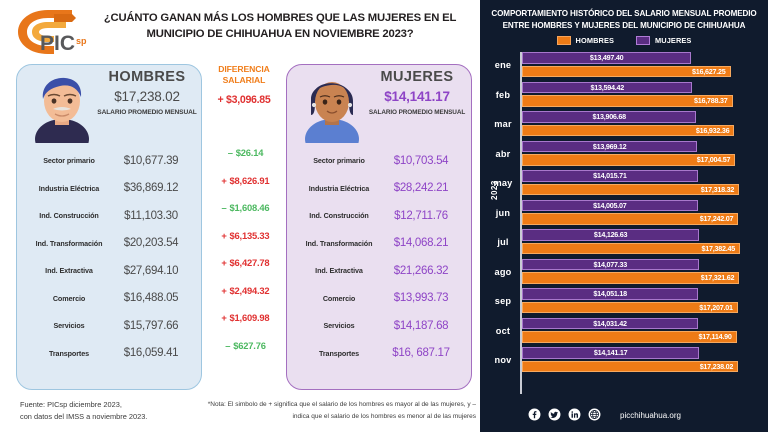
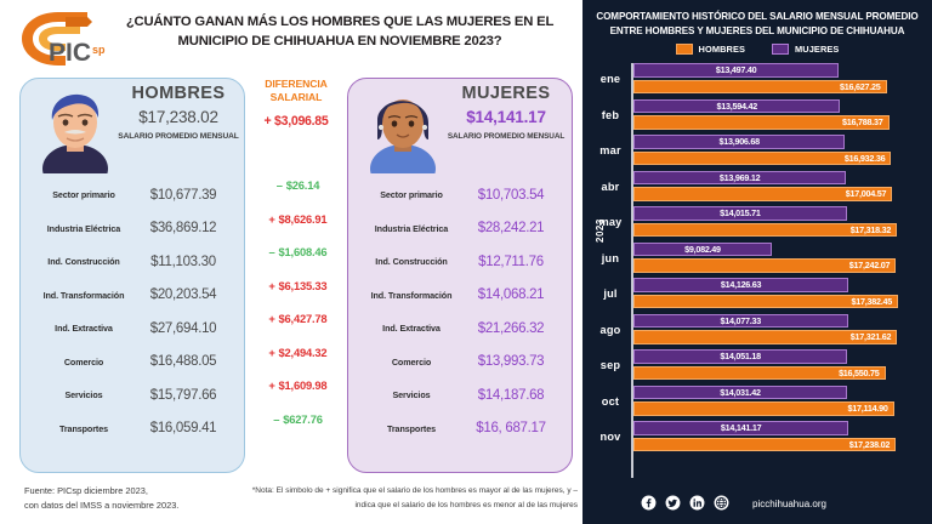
MUJERES/jun: $14,005.07 -> $9,082.49
HOMBRES/sep: $17,207.01 -> $16,550.75
